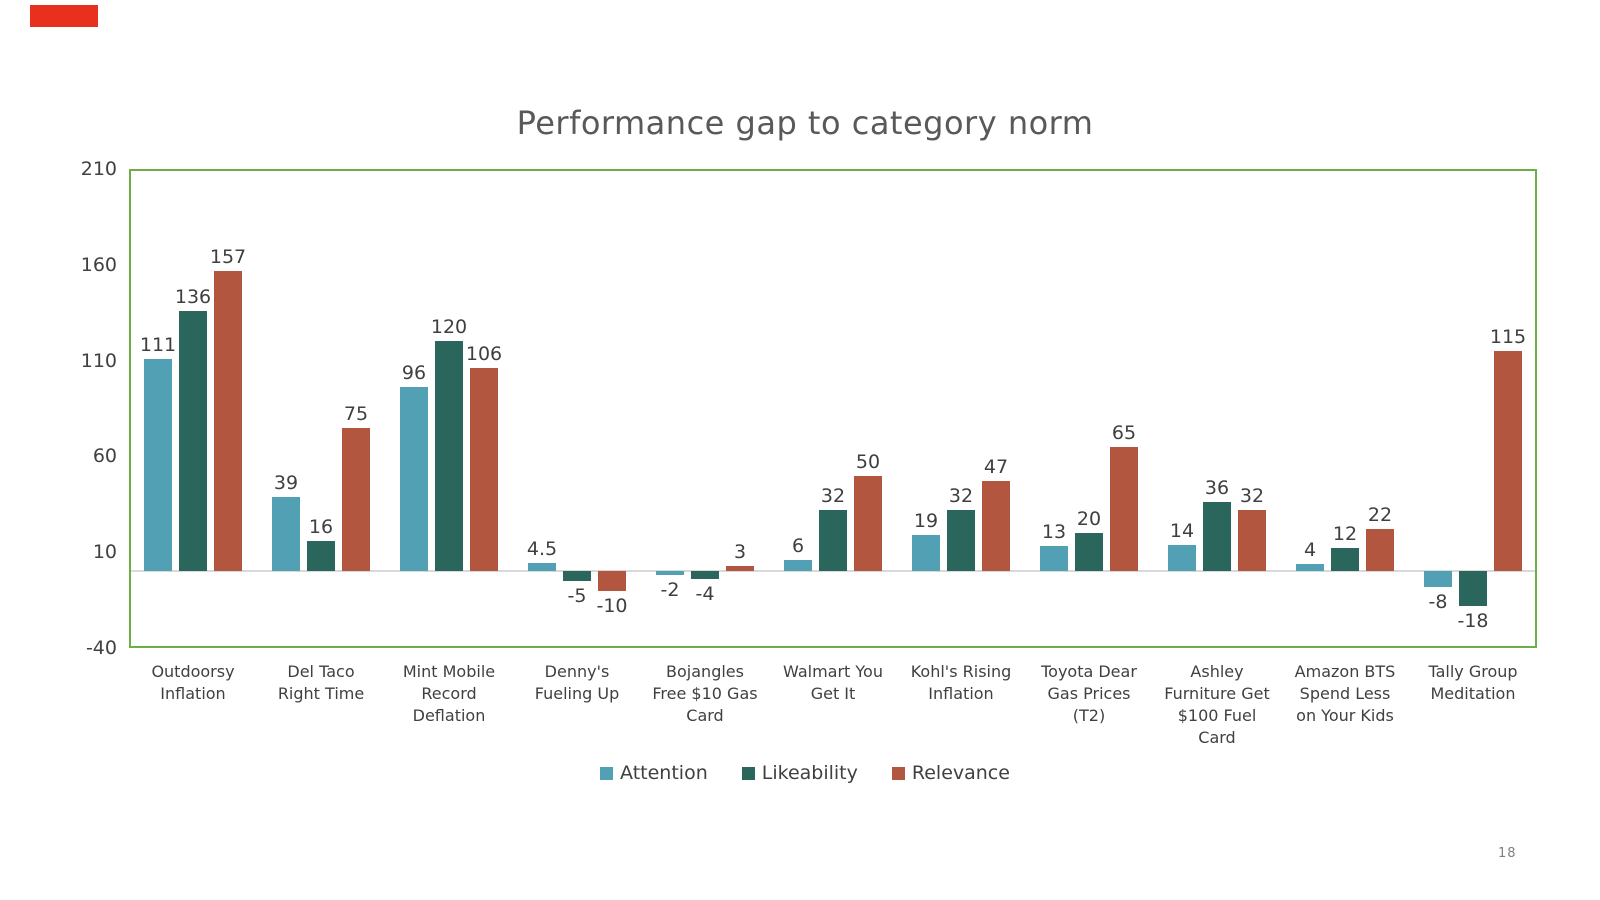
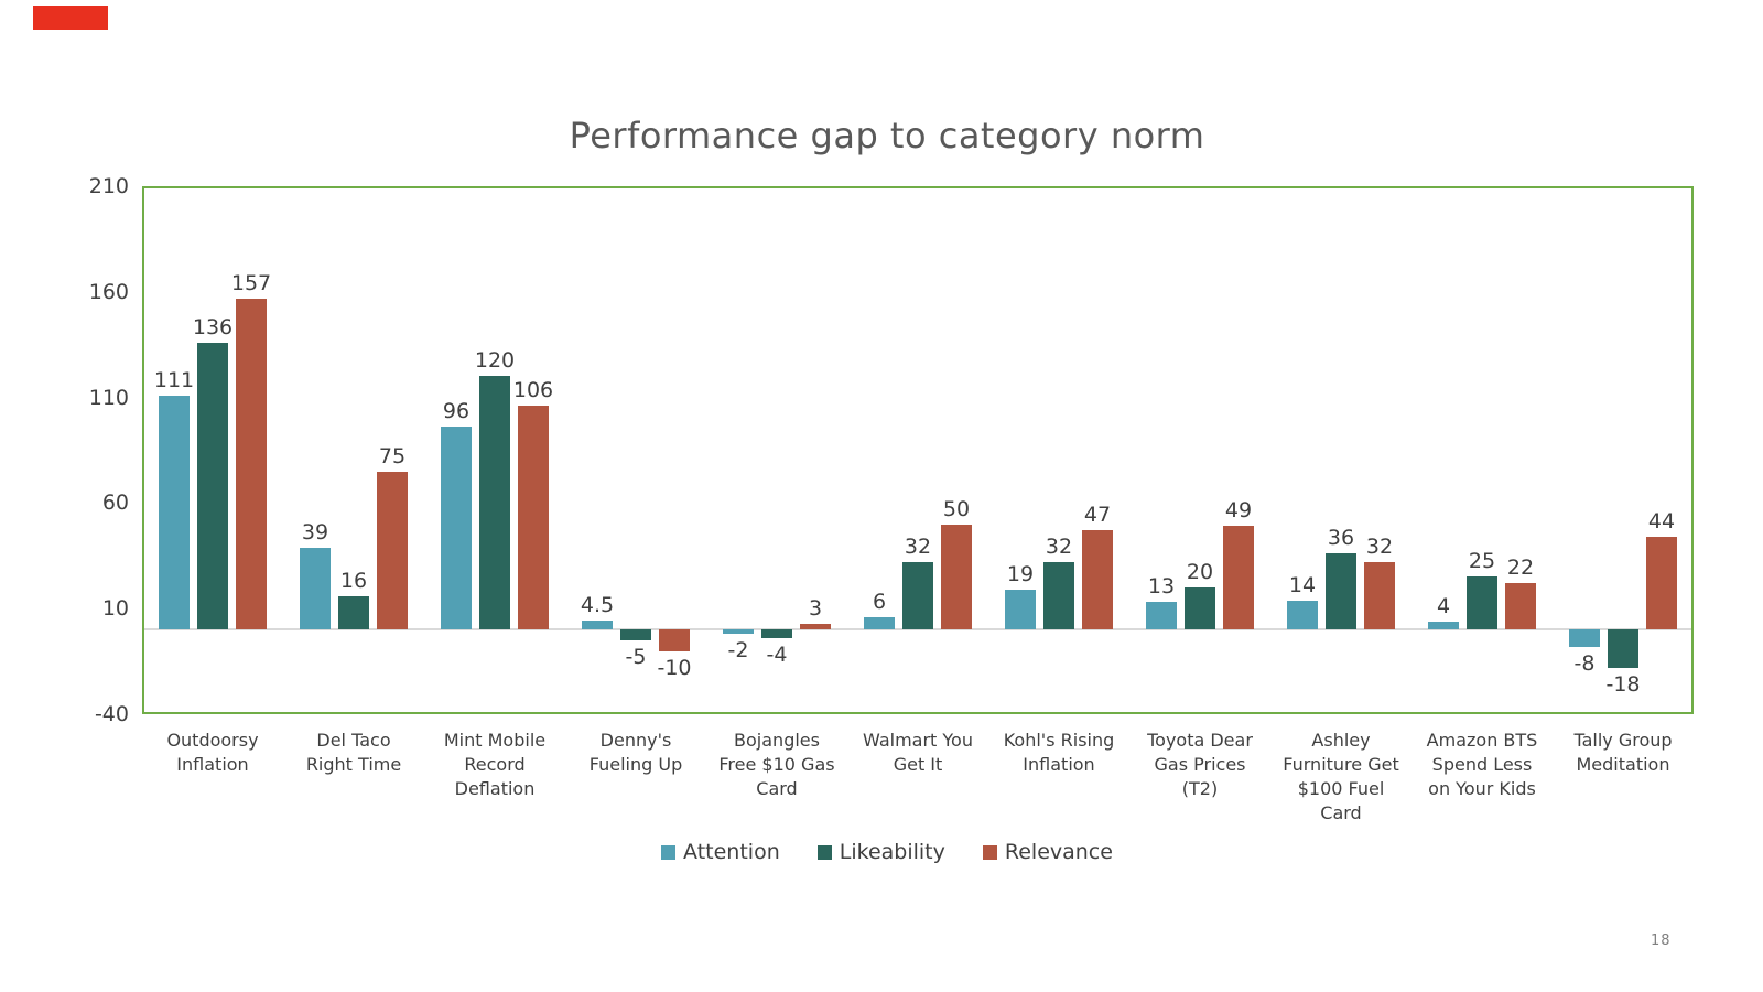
Relevance/Toyota Dear Gas Prices (T2): 65 -> 49
Likeability/Amazon BTS Spend Less on Your Kids: 12 -> 25
Relevance/Tally Group Meditation: 115 -> 44
